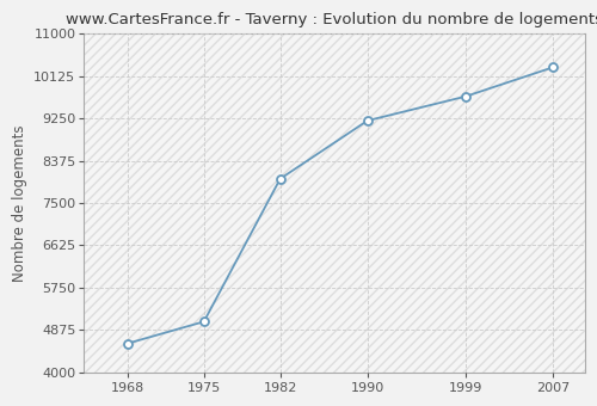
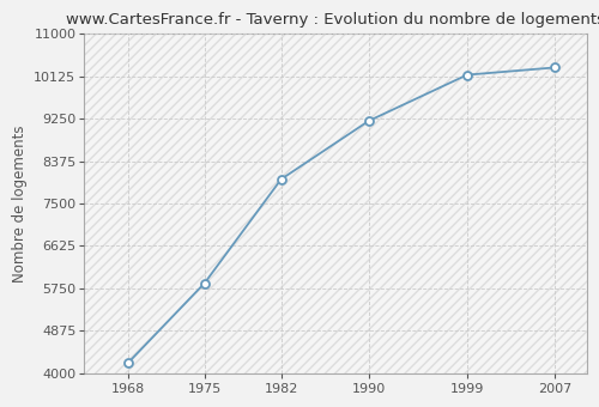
1968: 4600 -> 4220
1975: 5050 -> 5860
1999: 9700 -> 10150
